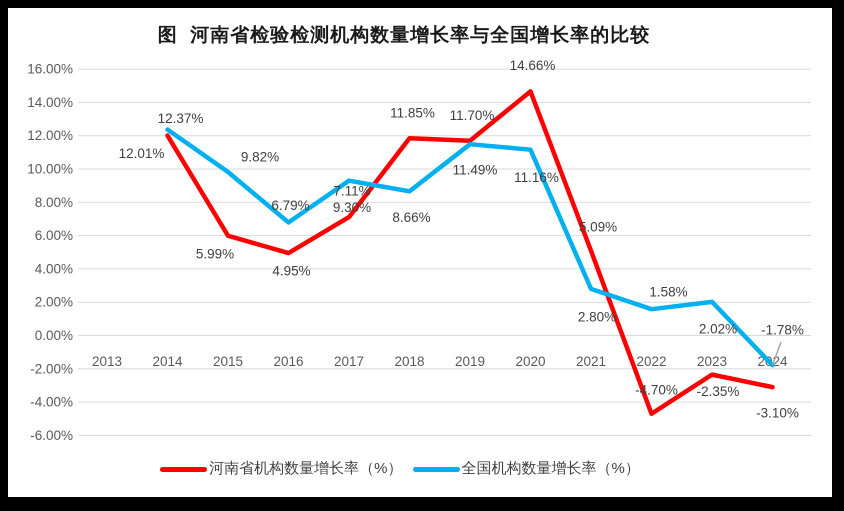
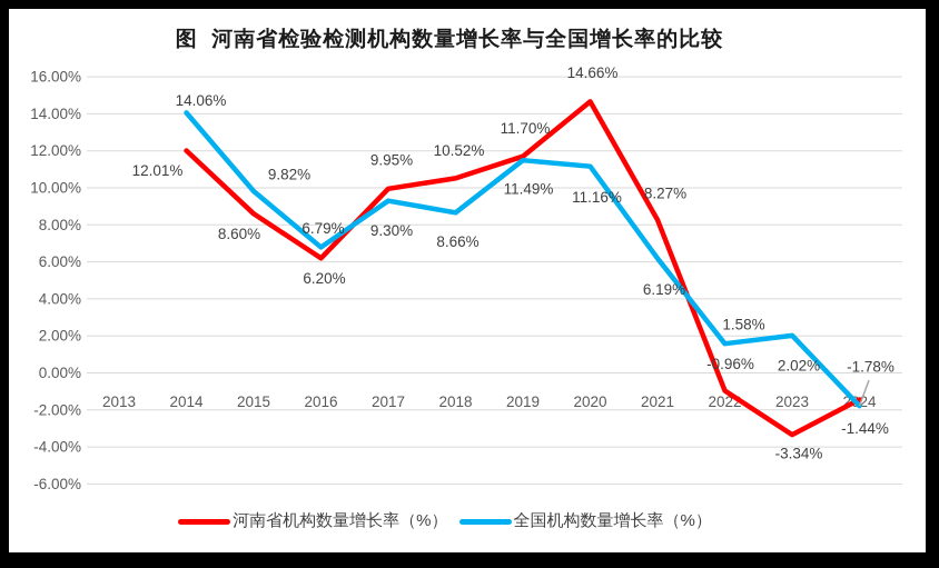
全国机构数量增长率（%）/2014: 12.37% -> 14.06%
河南省机构数量增长率（%）/2015: 5.99% -> 8.60%
河南省机构数量增长率（%）/2016: 4.95% -> 6.20%
河南省机构数量增长率（%）/2017: 7.11% -> 9.95%
河南省机构数量增长率（%）/2018: 11.85% -> 10.52%
河南省机构数量增长率（%）/2021: 5.09% -> 8.27%
全国机构数量增长率（%）/2021: 2.80% -> 6.19%
河南省机构数量增长率（%）/2022: -4.70% -> -0.96%
河南省机构数量增长率（%）/2023: -2.35% -> -3.34%
河南省机构数量增长率（%）/2024: -3.10% -> -1.44%
